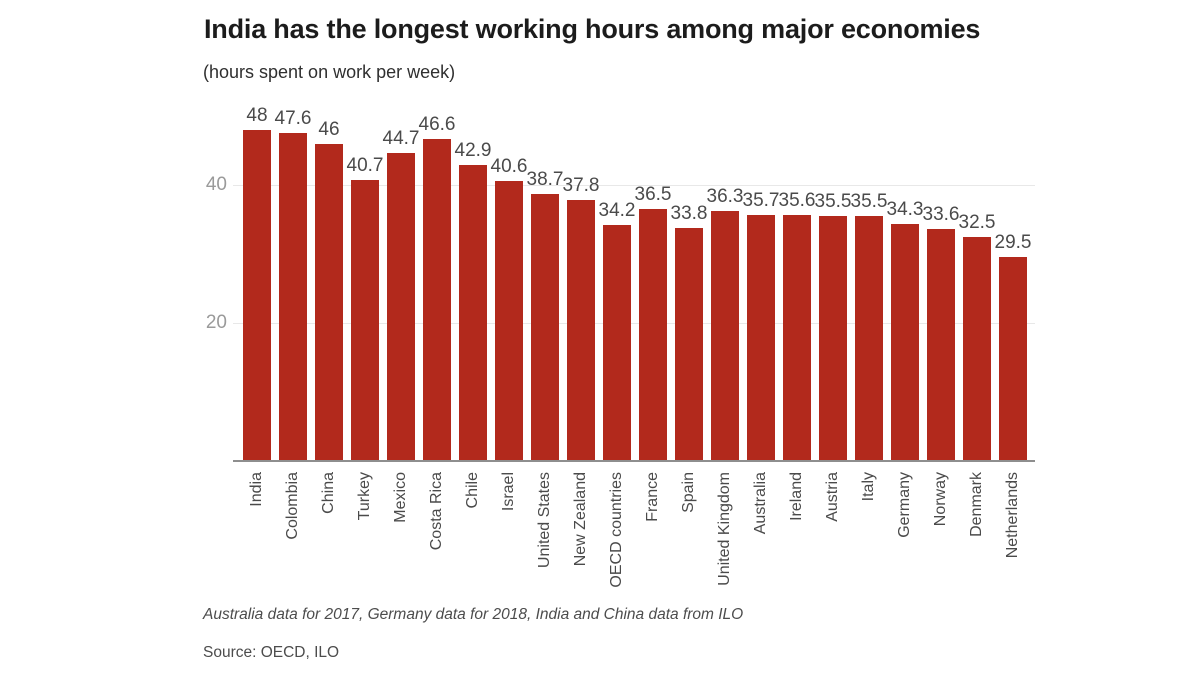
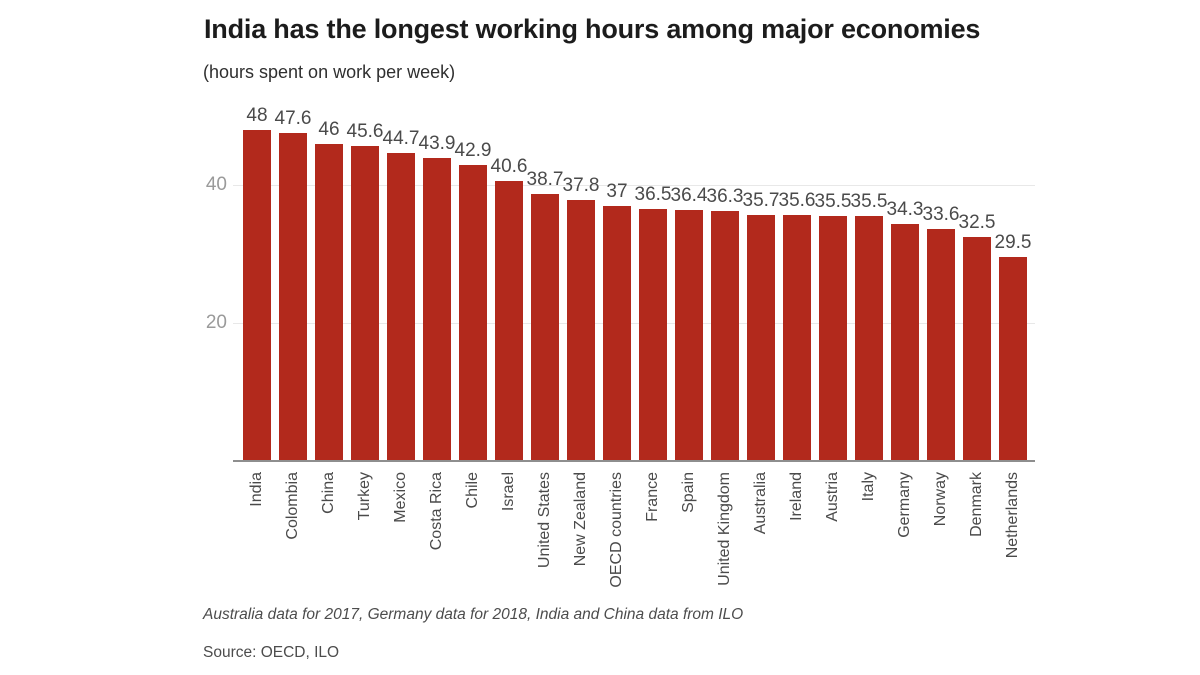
Turkey: 40.7 -> 45.6
Costa Rica: 46.6 -> 43.9
OECD countries: 34.2 -> 37
Spain: 33.8 -> 36.4
